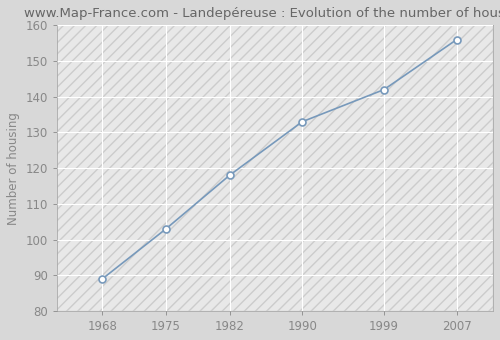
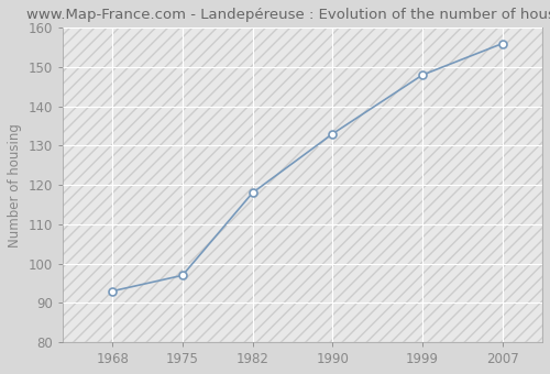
1968: 89 -> 93
1975: 103 -> 97
1999: 142 -> 148
